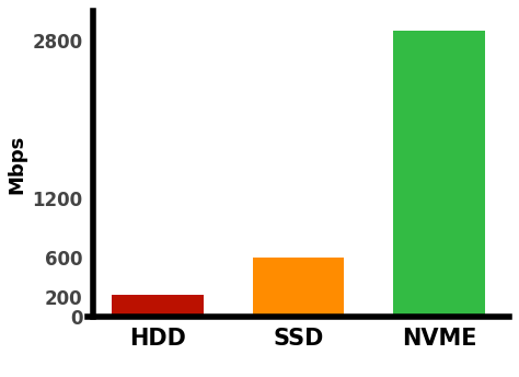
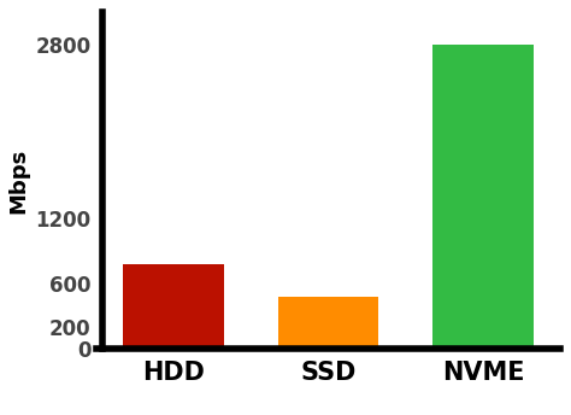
HDD: 220 -> 780
SSD: 600 -> 480
NVME: 2900 -> 2800
